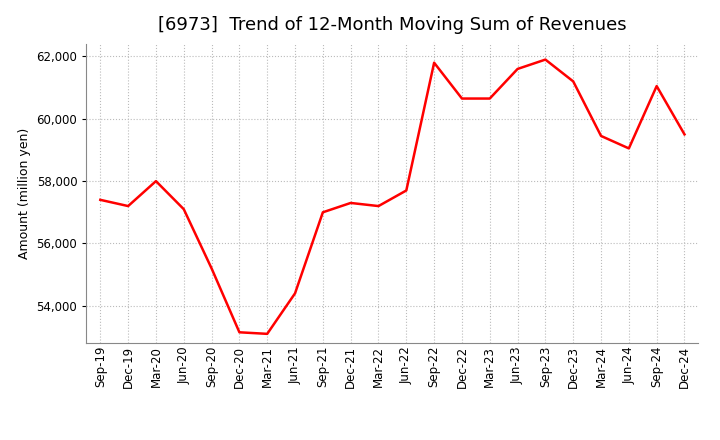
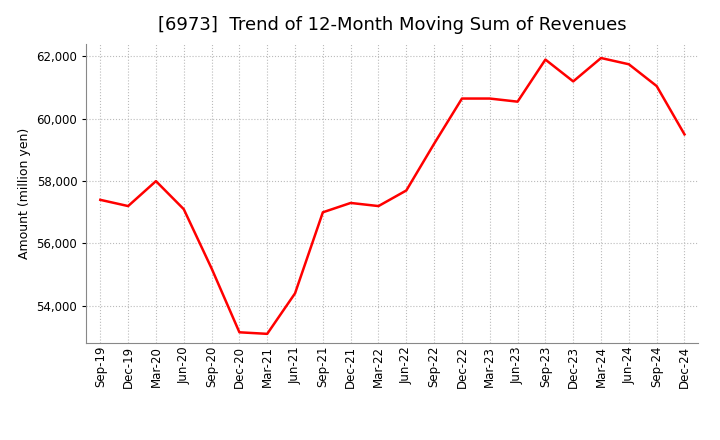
Sep-22: 61,800 -> 59,200
Jun-23: 61,600 -> 60,550
Mar-24: 59,450 -> 61,950
Jun-24: 59,050 -> 61,750
